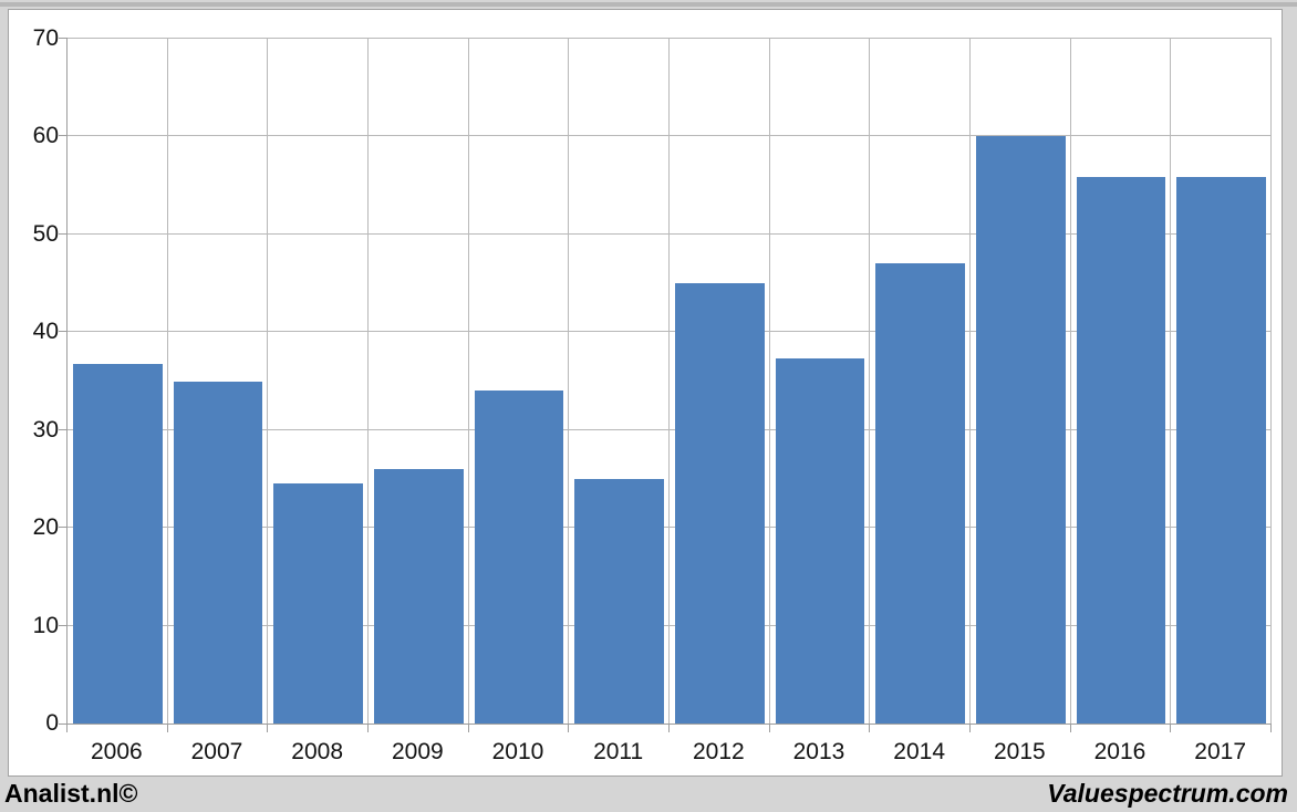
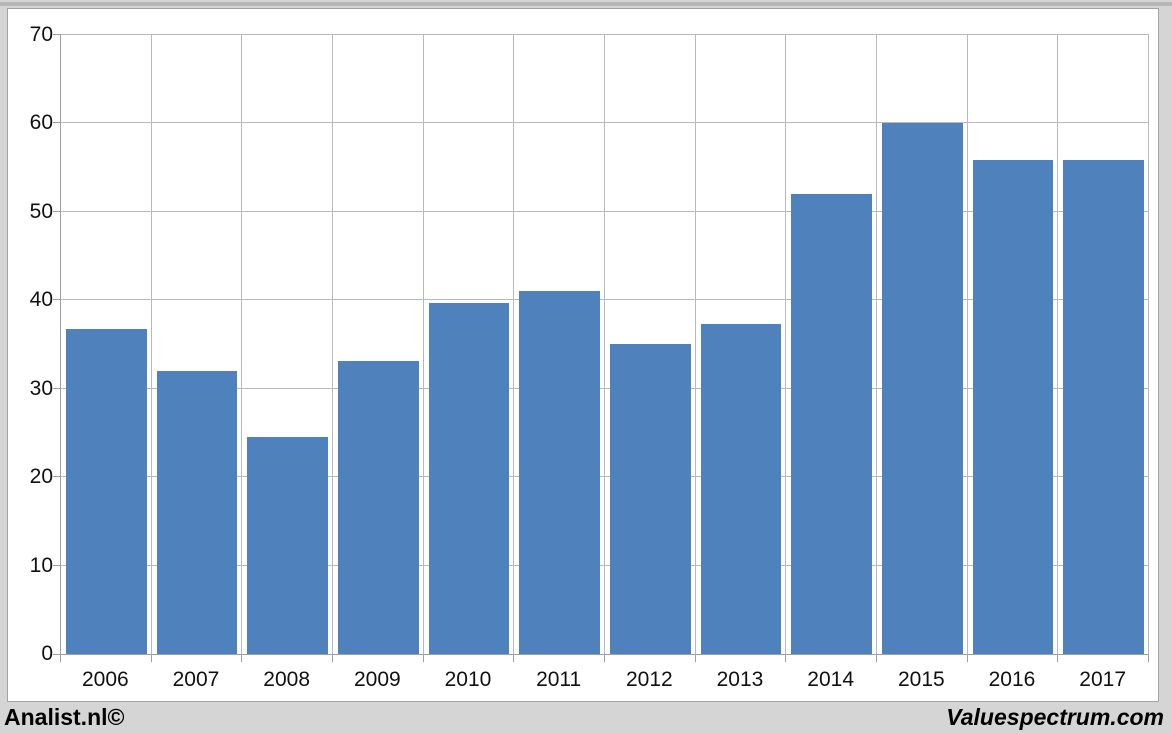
2007: 35 -> 32
2009: 26 -> 33
2010: 34 -> 40
2011: 25 -> 41
2012: 45 -> 35
2014: 47 -> 52
